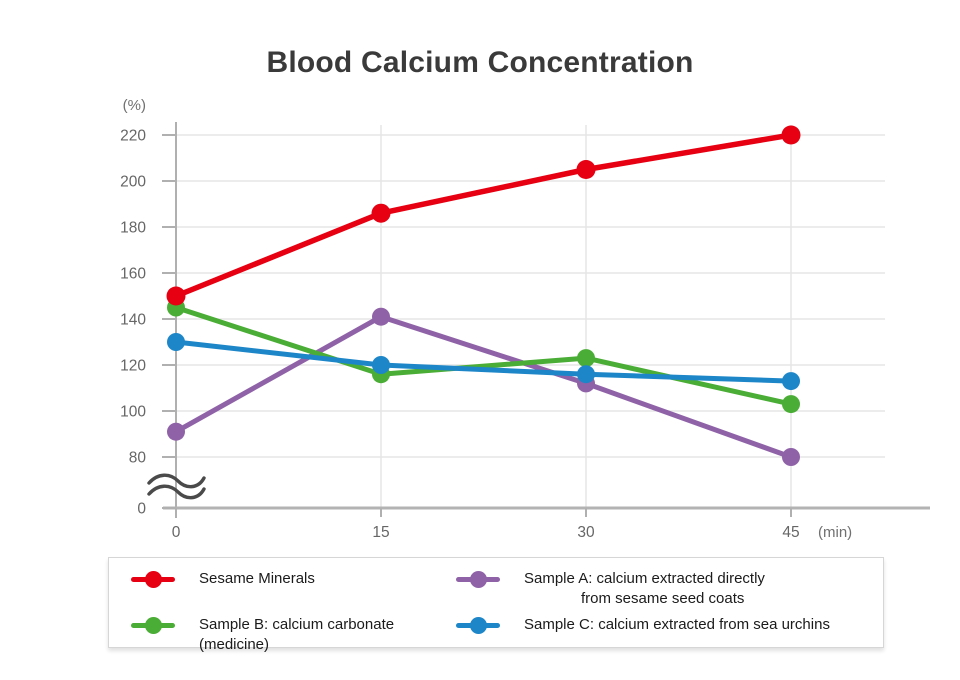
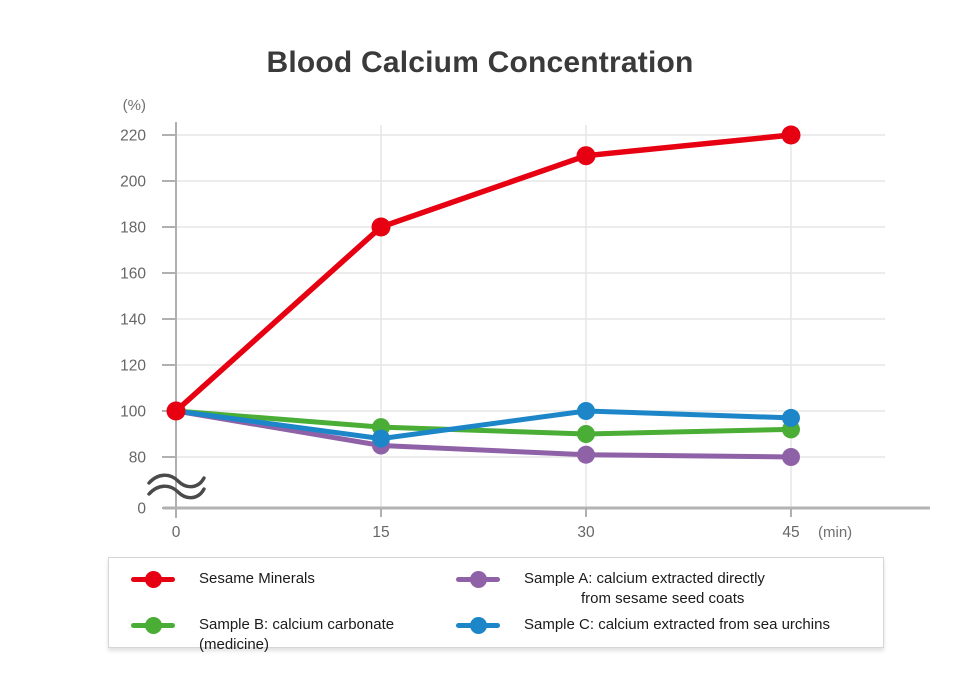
Sesame Minerals/0: 150 -> 100
Sample A: calcium extracted directly from sesame seed coats/0: 91 -> 100
Sample B: calcium carbonate (medicine)/0: 145 -> 100
Sample C: calcium extracted from sea urchins/0: 130 -> 100
Sesame Minerals/15: 186 -> 180
Sample A: calcium extracted directly from sesame seed coats/15: 141 -> 85
Sample B: calcium carbonate (medicine)/15: 116 -> 93
Sample C: calcium extracted from sea urchins/15: 120 -> 88
Sesame Minerals/30: 205 -> 211
Sample A: calcium extracted directly from sesame seed coats/30: 112 -> 81
Sample B: calcium carbonate (medicine)/30: 123 -> 90
Sample C: calcium extracted from sea urchins/30: 116 -> 100
Sample B: calcium carbonate (medicine)/45: 103 -> 92
Sample C: calcium extracted from sea urchins/45: 113 -> 97
